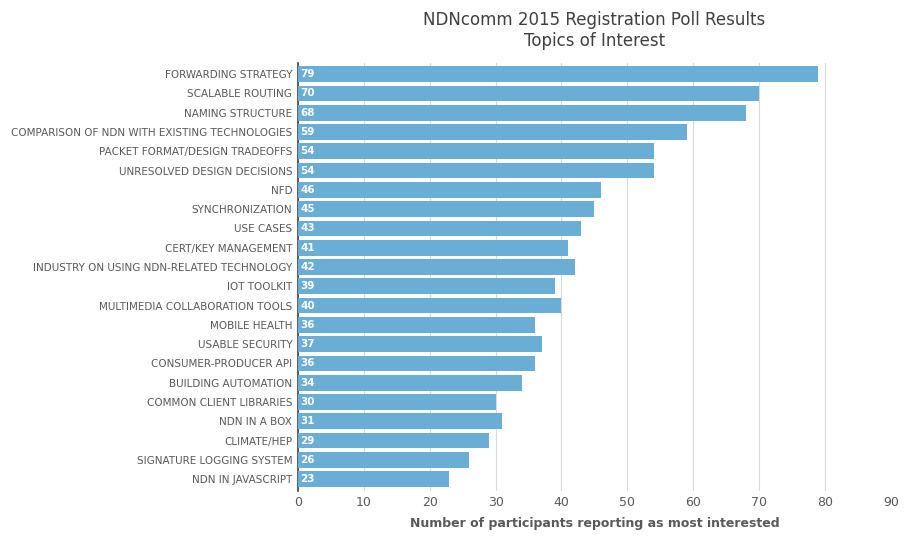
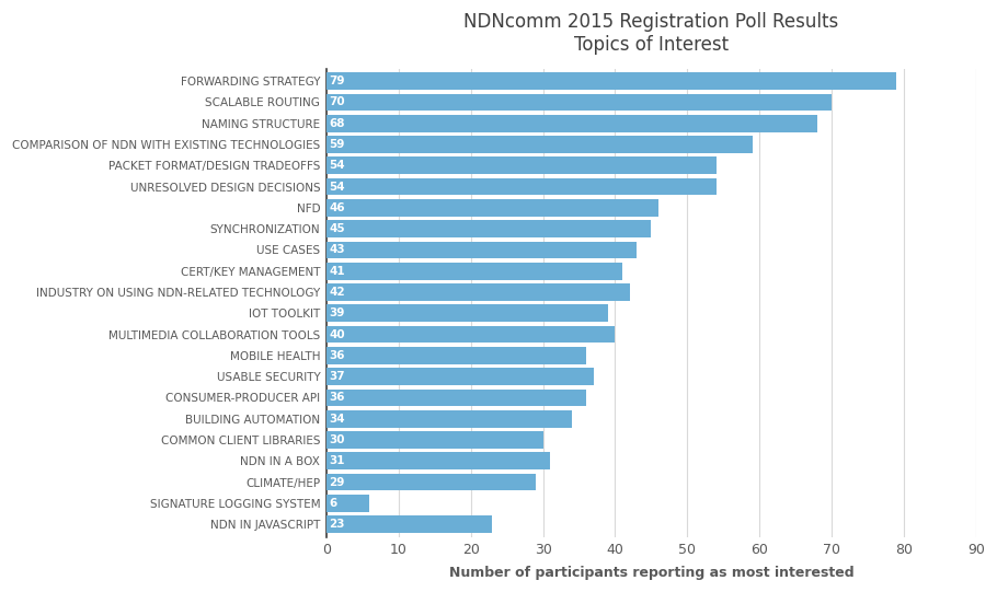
SIGNATURE LOGGING SYSTEM: 26 -> 6
